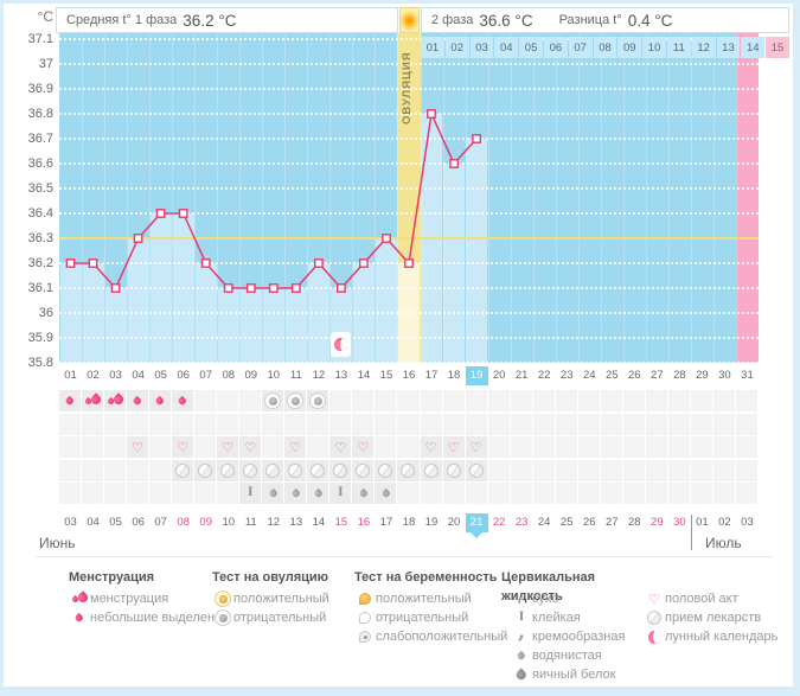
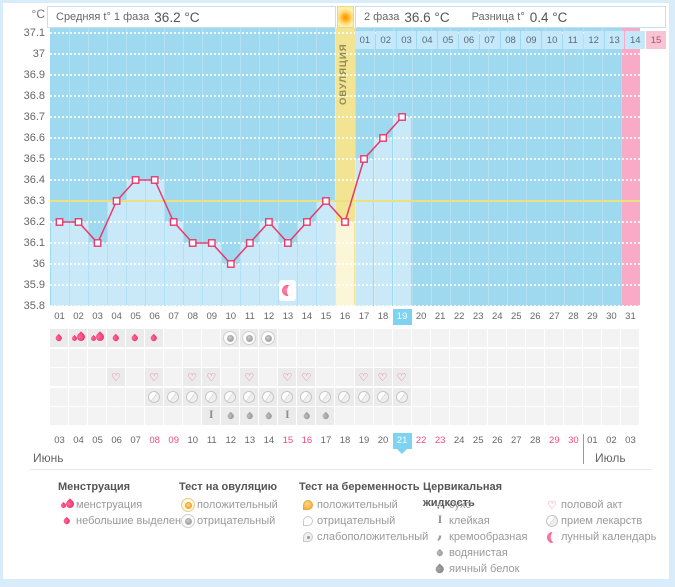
10: 36.1 -> 36.0
17: 36.8 -> 36.5
